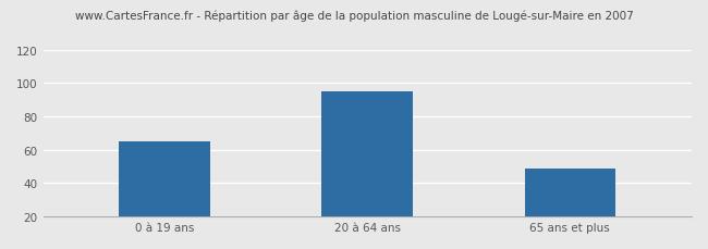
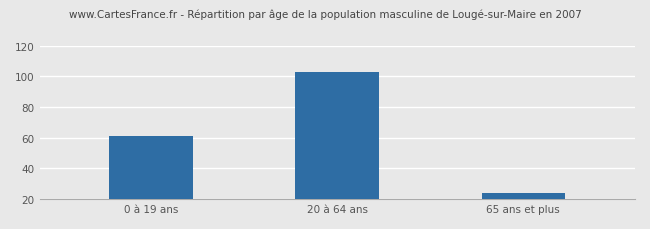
0 à 19 ans: 65 -> 61
20 à 64 ans: 95 -> 103
65 ans et plus: 49 -> 24
